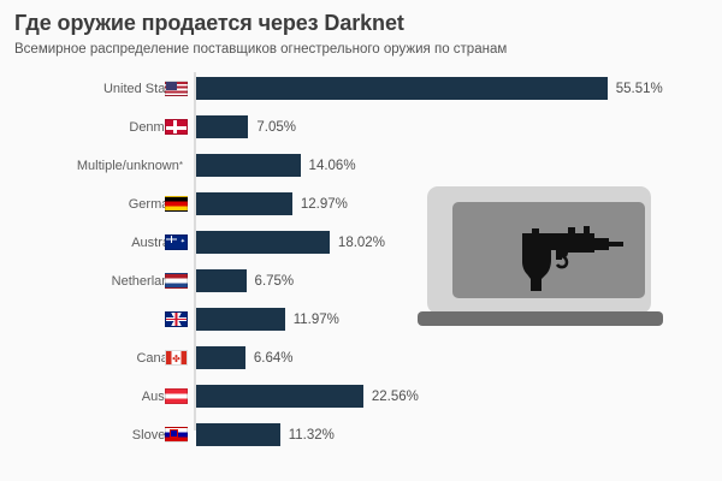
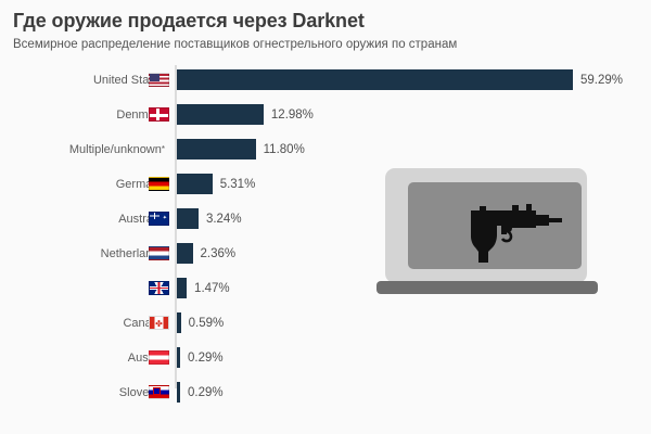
United States: 55.51% -> 59.29%
Denmark: 7.05% -> 12.98%
Multiple/unknown*: 14.06% -> 11.80%
Germany: 12.97% -> 5.31%
Australia: 18.02% -> 3.24%
Netherlands: 6.75% -> 2.36%
UK: 11.97% -> 1.47%
Canada: 6.64% -> 0.59%
Austria: 22.56% -> 0.29%
Slovenia: 11.32% -> 0.29%
